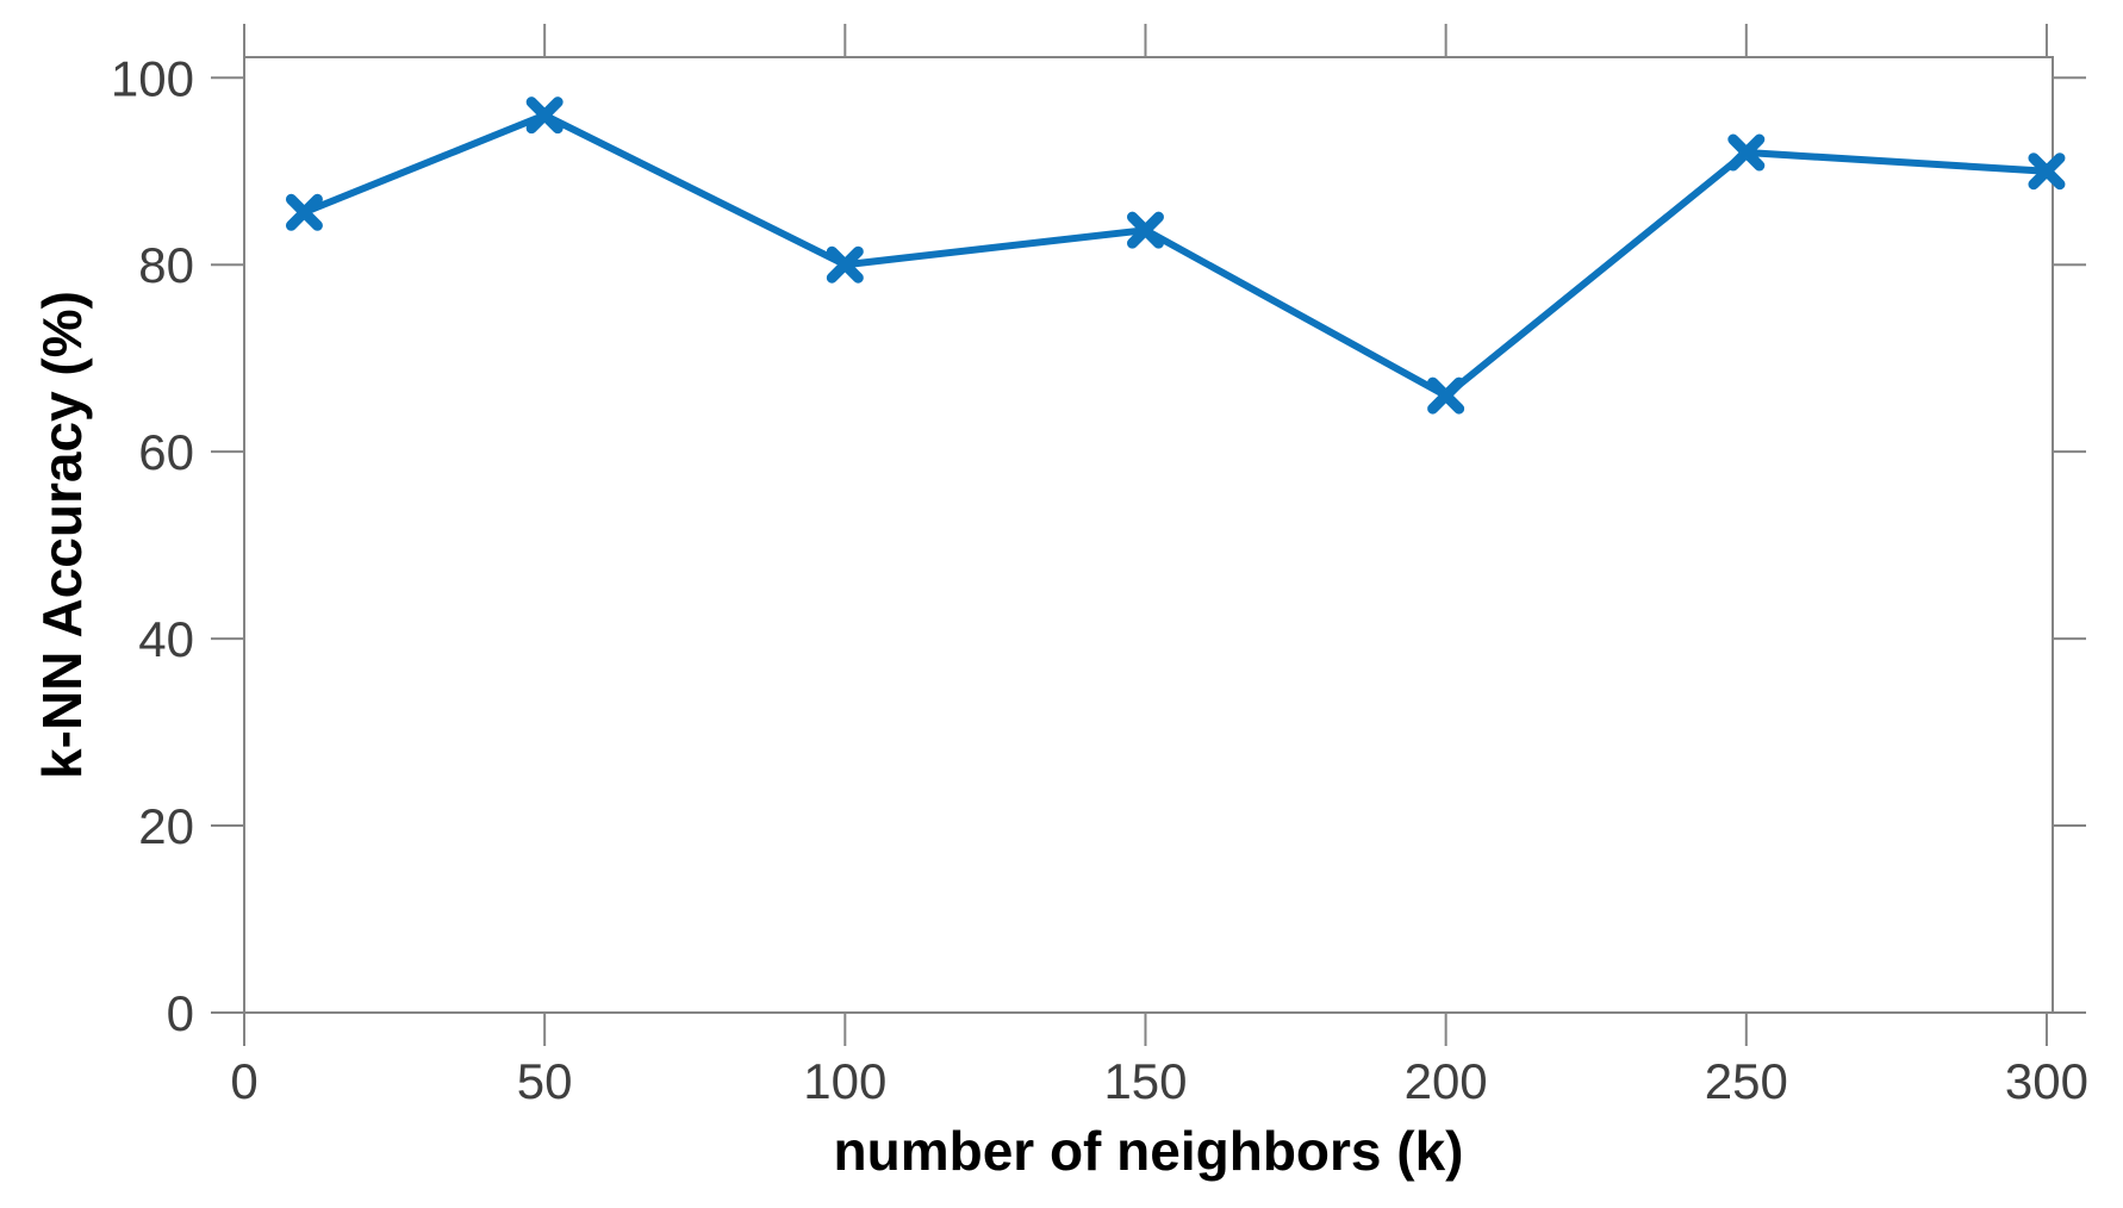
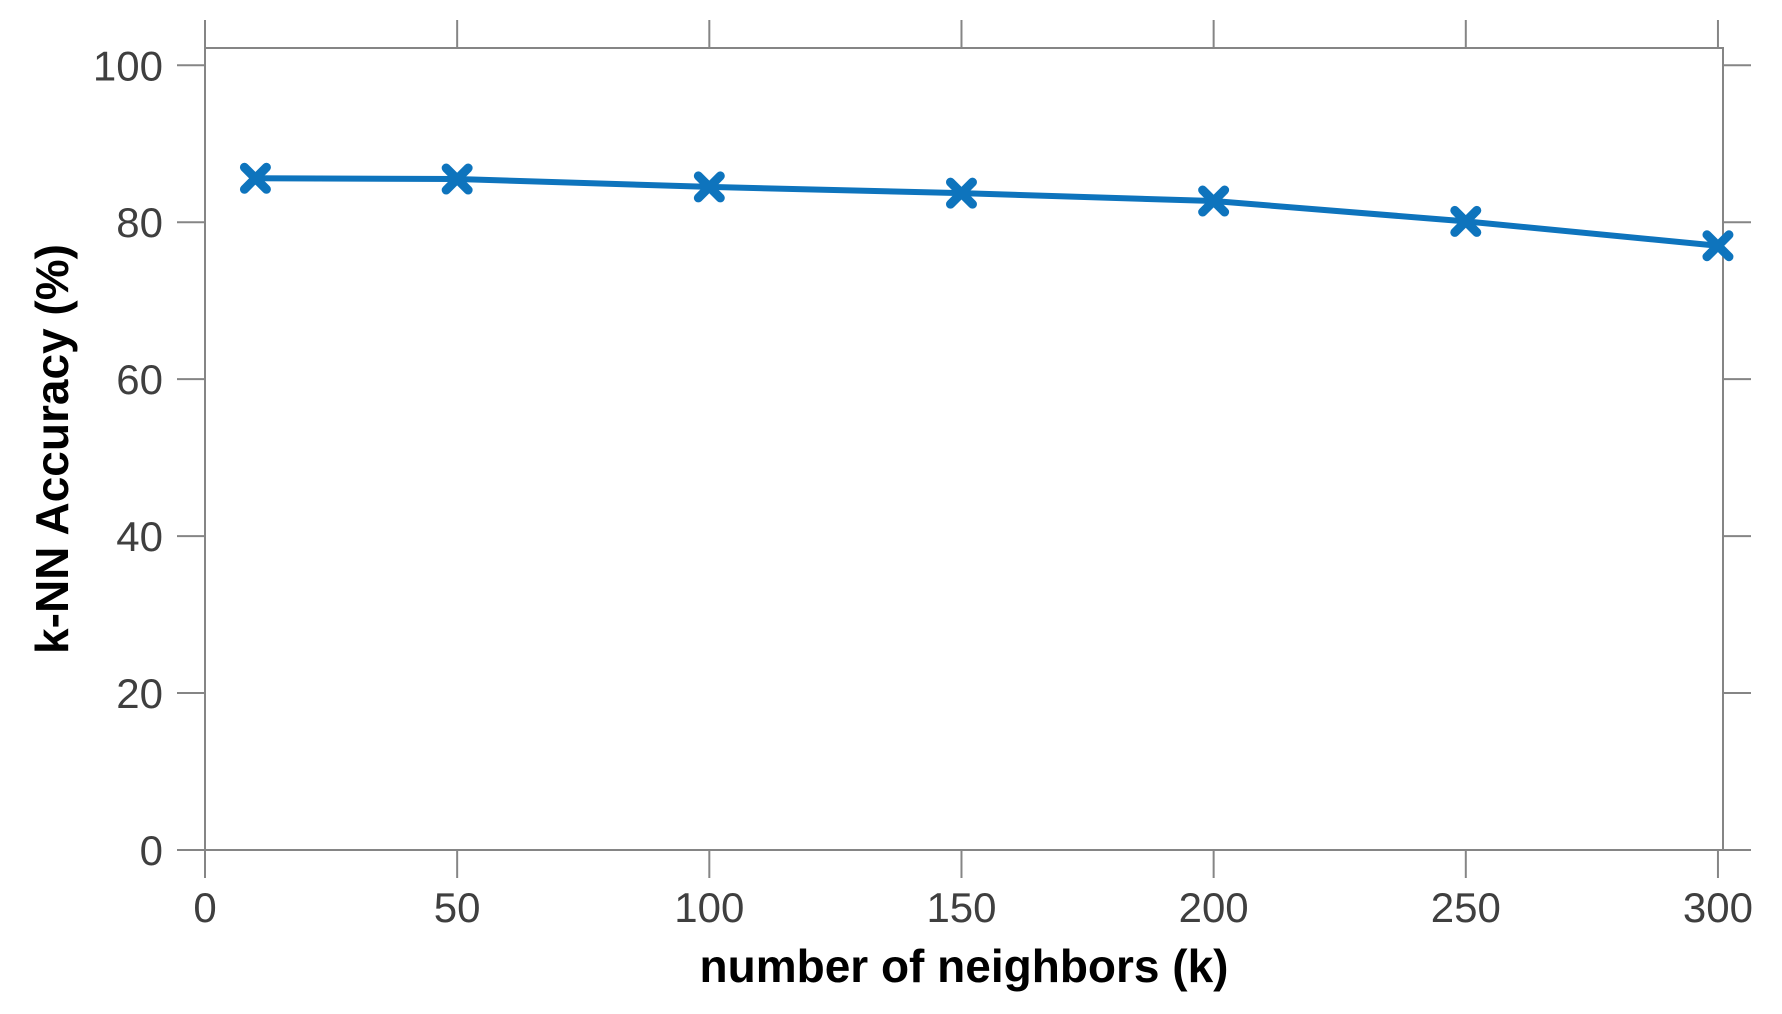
50: 96 -> 86
100: 80 -> 84
200: 66 -> 83
250: 92 -> 80
300: 90 -> 77
